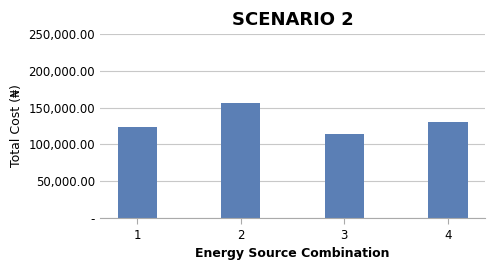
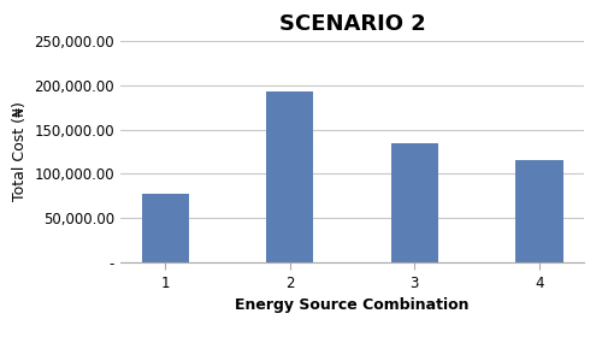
1: 124,000 -> 78,000
2: 156,000 -> 192,000
3: 114,000 -> 135,000
4: 130,000 -> 115,000
